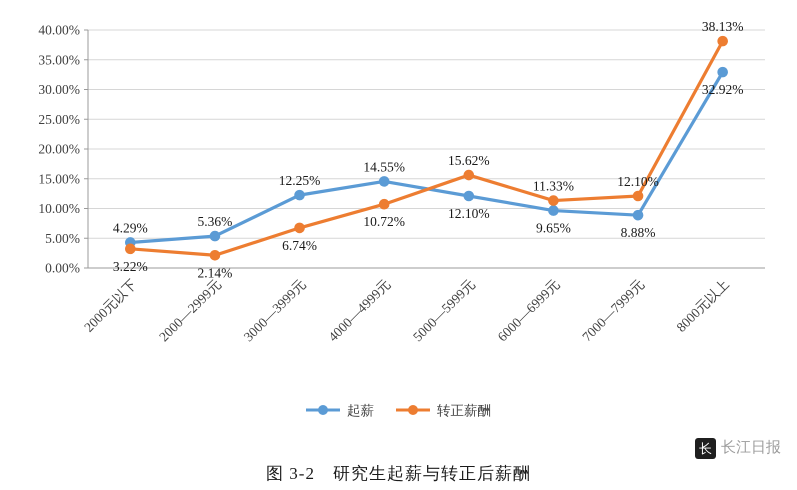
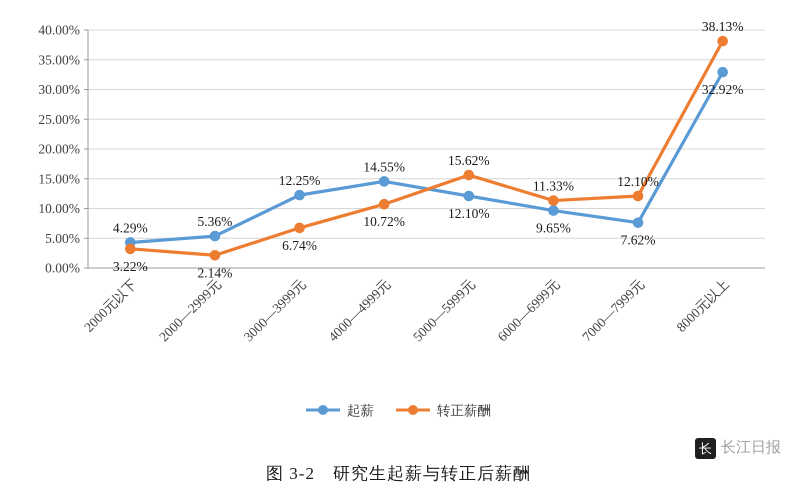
起薪/7000—7999元: 8.88% -> 7.62%
